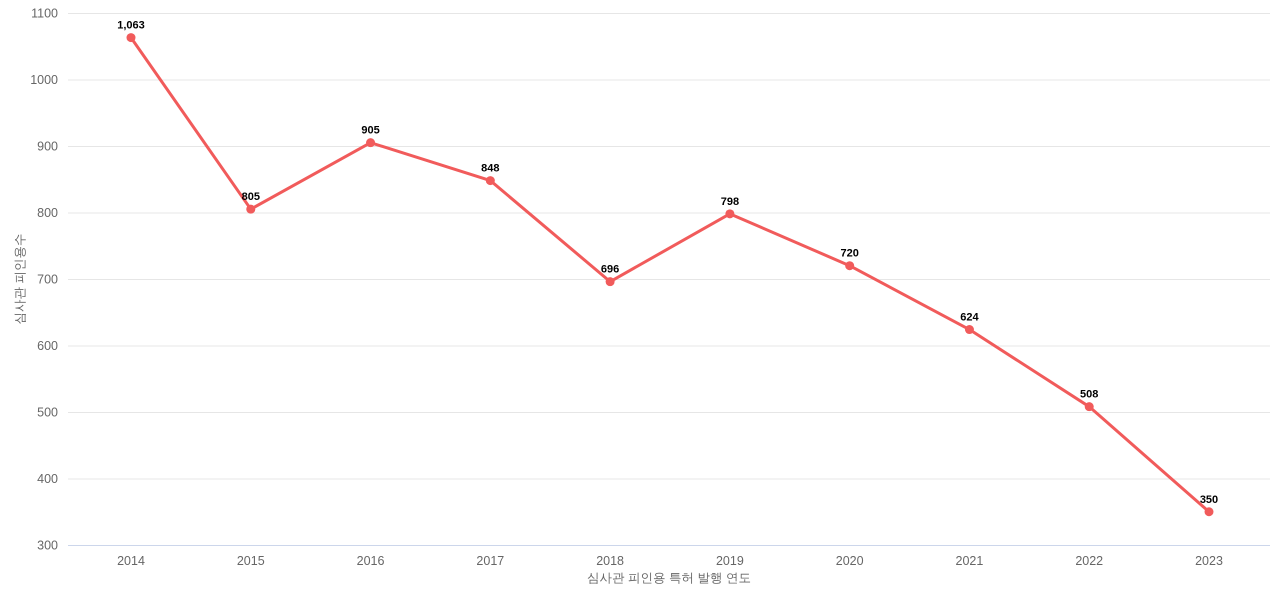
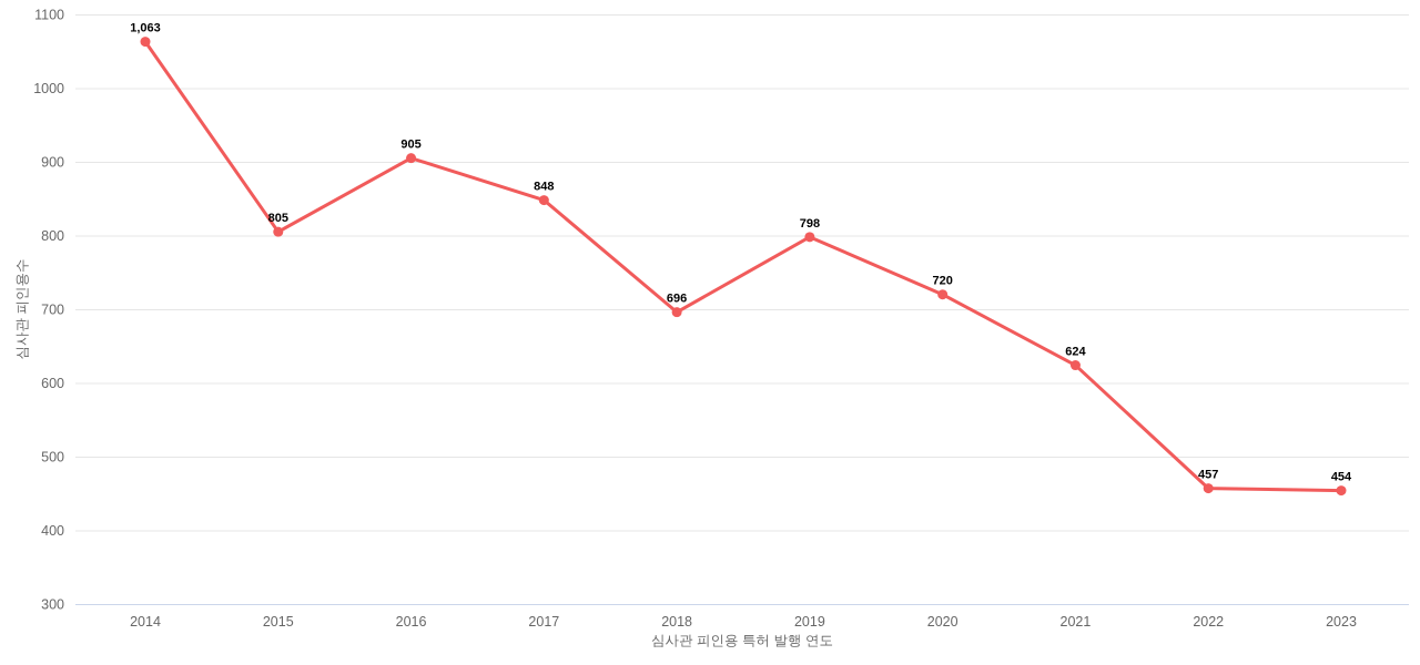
2022: 508 -> 457
2023: 350 -> 454
